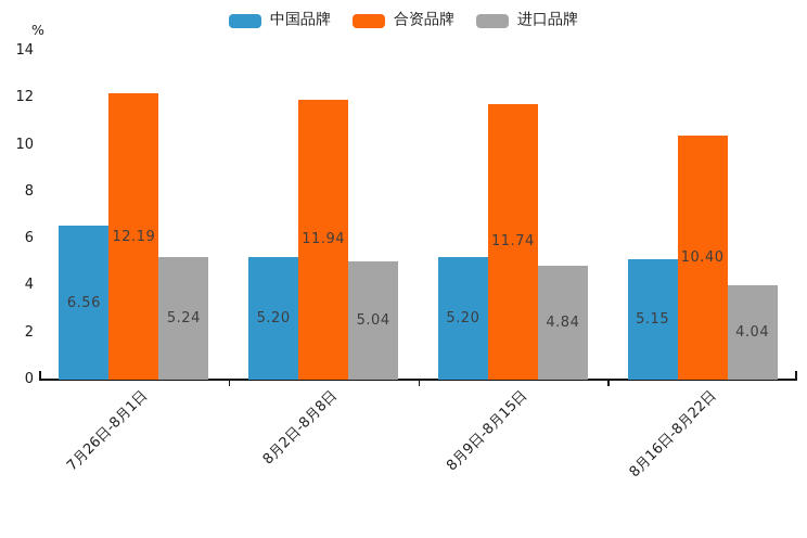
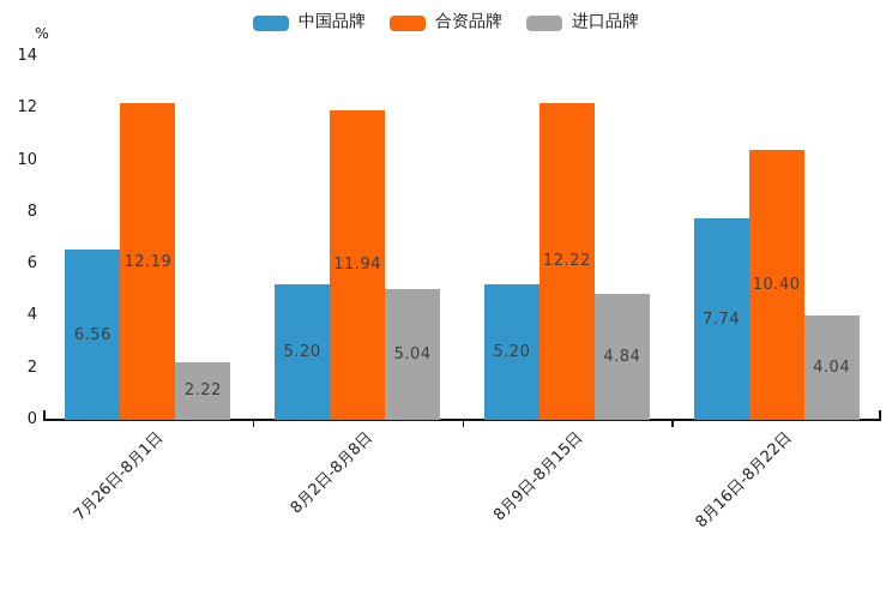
进口品牌/7月26日-8月1日: 5.24 -> 2.22
合资品牌/8月9日-8月15日: 11.74 -> 12.22
中国品牌/8月16日-8月22日: 5.15 -> 7.74
